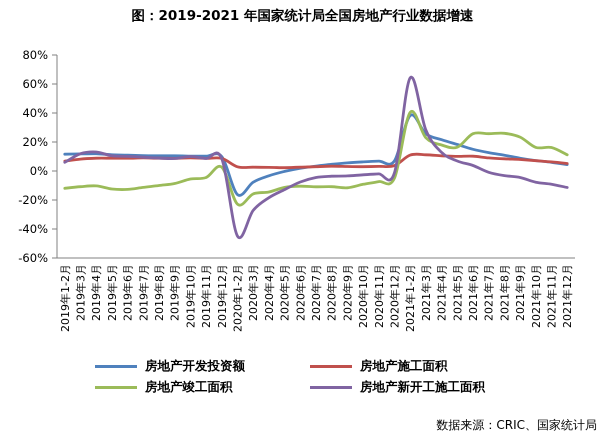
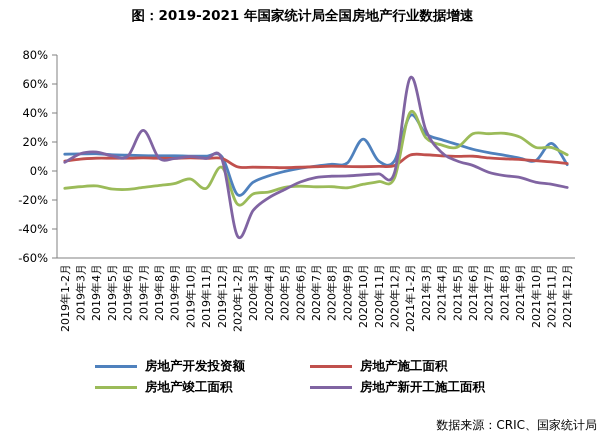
房地产新开工施工面积/2019年7月: 10% -> 28%
房地产竣工面积/2019年11月: -4% -> -12%
房地产开发投资额/2020年10月: 6% -> 22%
房地产开发投资额/2021年11月: 6% -> 19%
